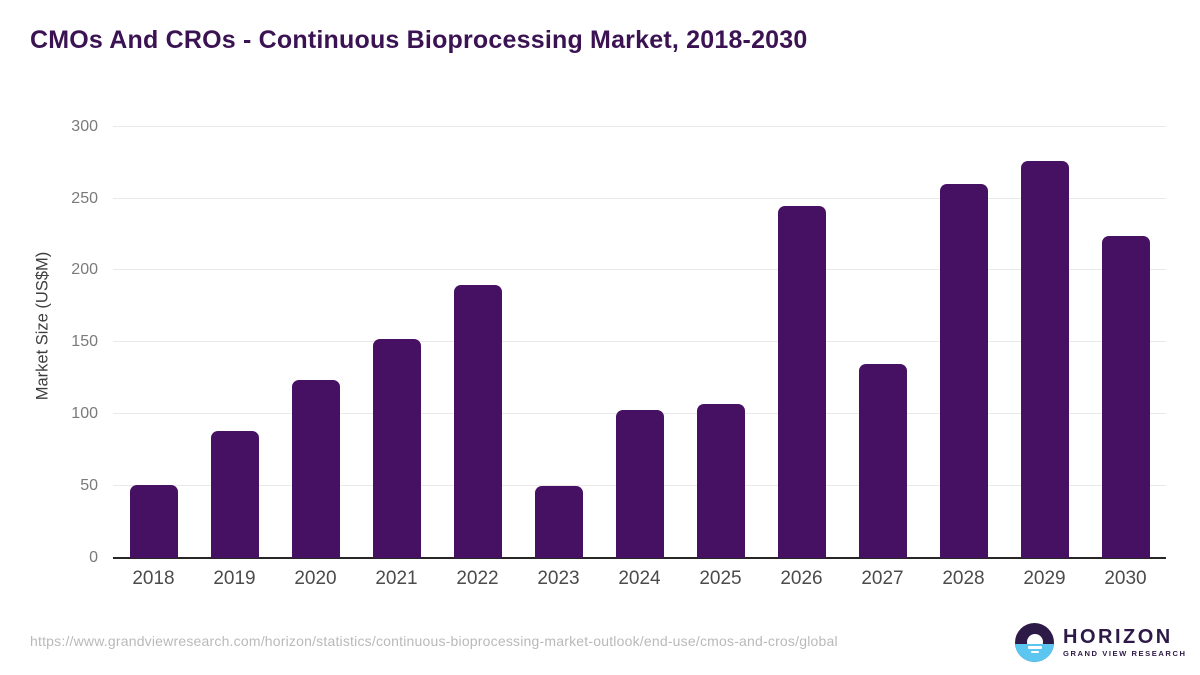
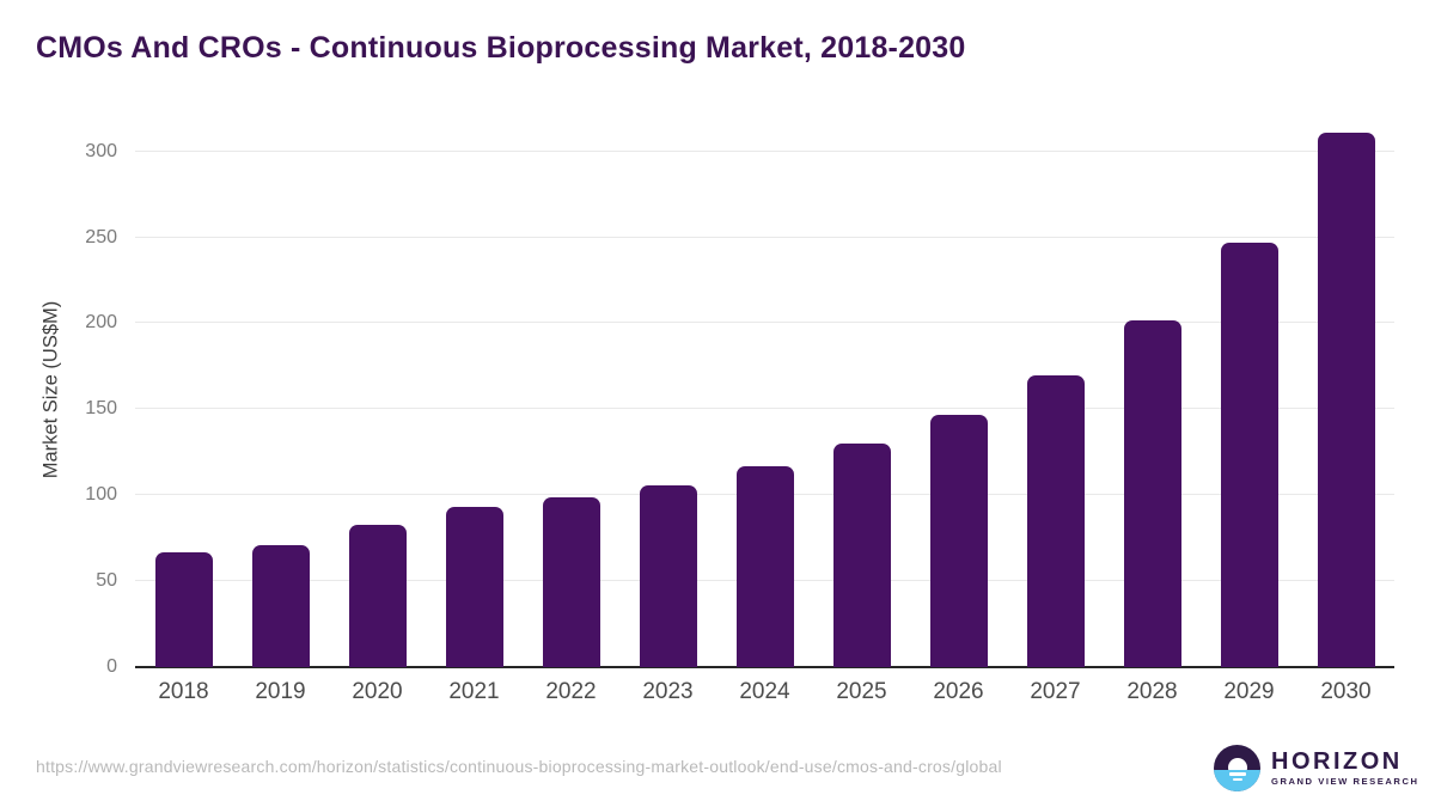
2018: 51 -> 67
2019: 88 -> 71
2020: 124 -> 83
2021: 152 -> 93
2022: 190 -> 99
2023: 50 -> 106
2024: 103 -> 117
2025: 107 -> 130
2026: 245 -> 147
2027: 135 -> 170
2028: 260 -> 202
2029: 276 -> 247
2030: 224 -> 311
